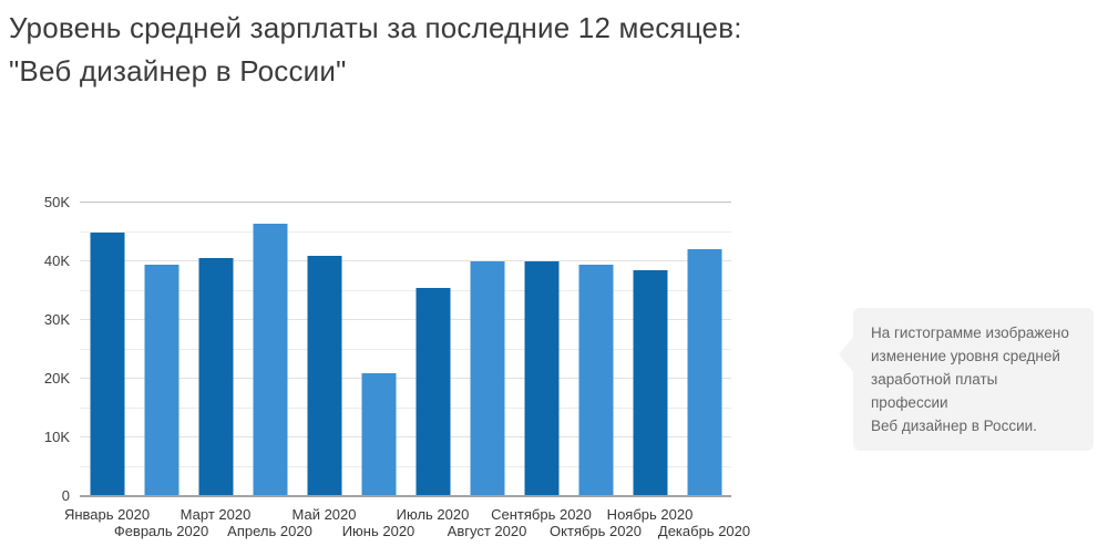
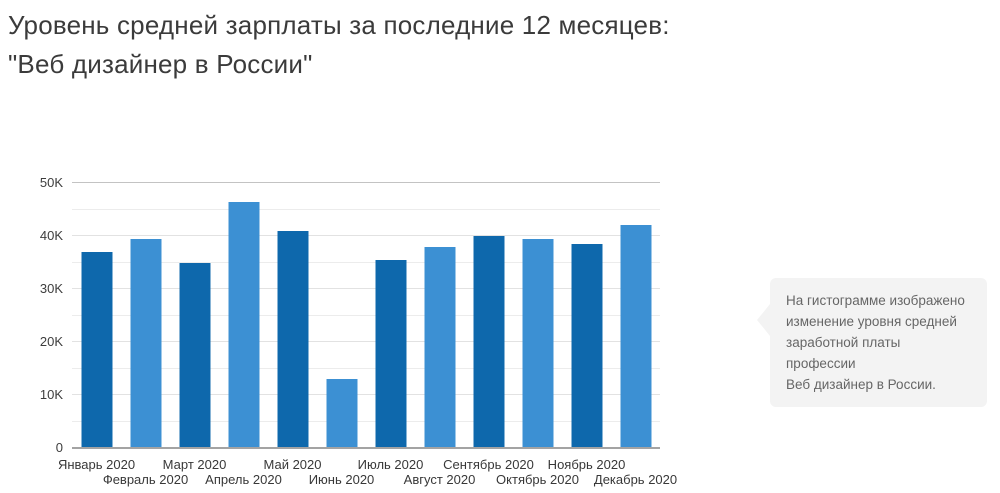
Январь 2020: 45K -> 37K
Март 2020: 40K -> 35K
Июнь 2020: 21K -> 13K
Август 2020: 40K -> 38K
